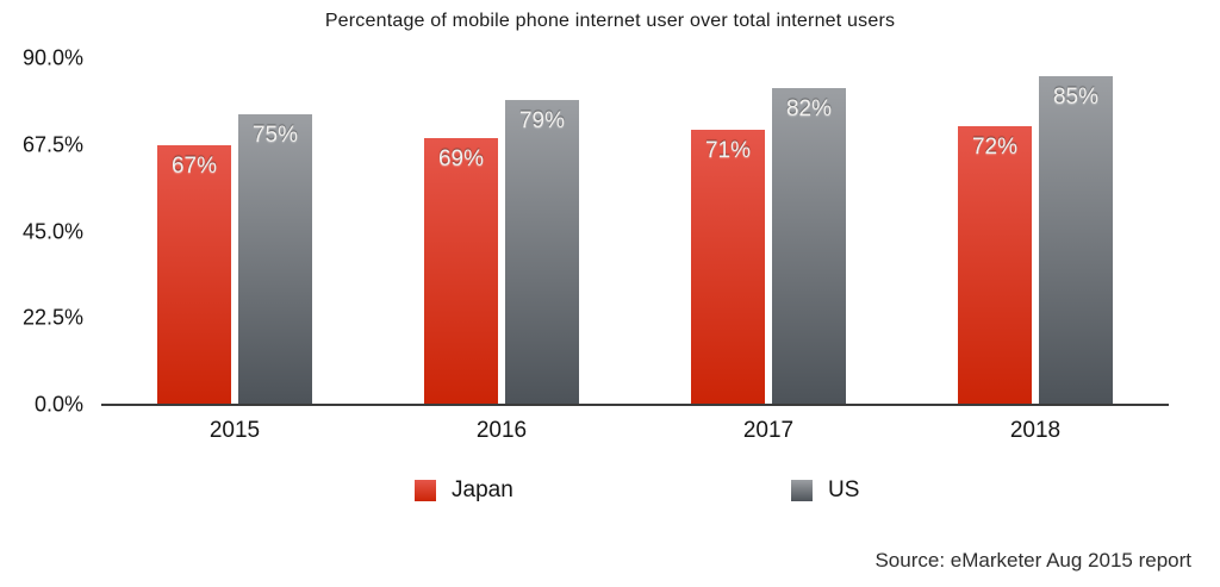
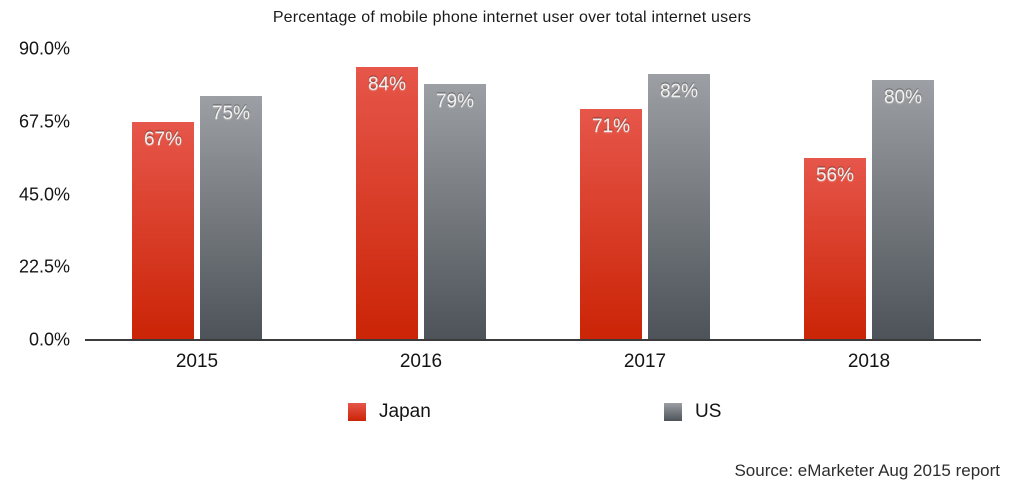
Japan/2016: 69% -> 84%
Japan/2018: 72% -> 56%
US/2018: 85% -> 80%
